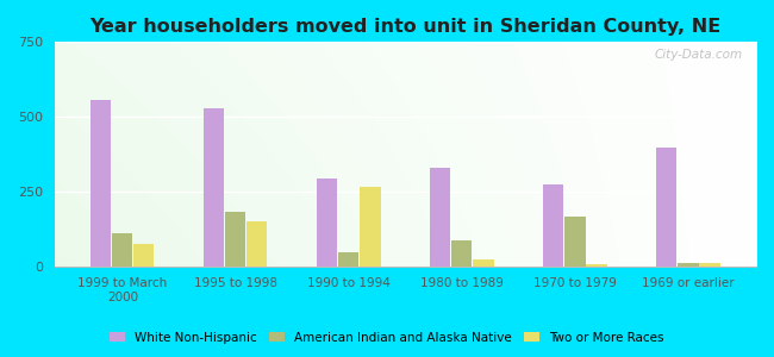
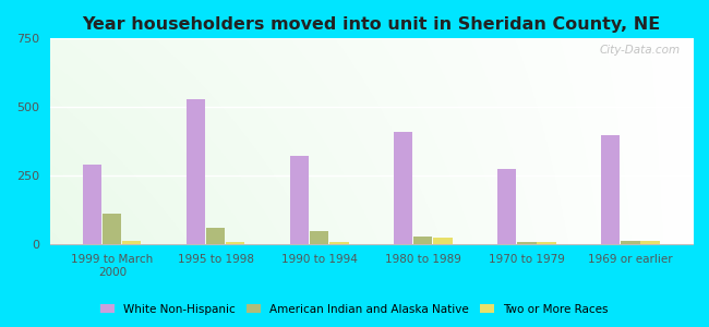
White Non-Hispanic/1999 to March 2000: 555 -> 290
Two or More Races/1999 to March 2000: 75 -> 12
American Indian and Alaska Native/1995 to 1998: 180 -> 60
Two or More Races/1995 to 1998: 150 -> 5
White Non-Hispanic/1990 to 1994: 295 -> 320
Two or More Races/1990 to 1994: 265 -> 8
White Non-Hispanic/1980 to 1989: 330 -> 410
American Indian and Alaska Native/1980 to 1989: 85 -> 28
American Indian and Alaska Native/1970 to 1979: 165 -> 5
